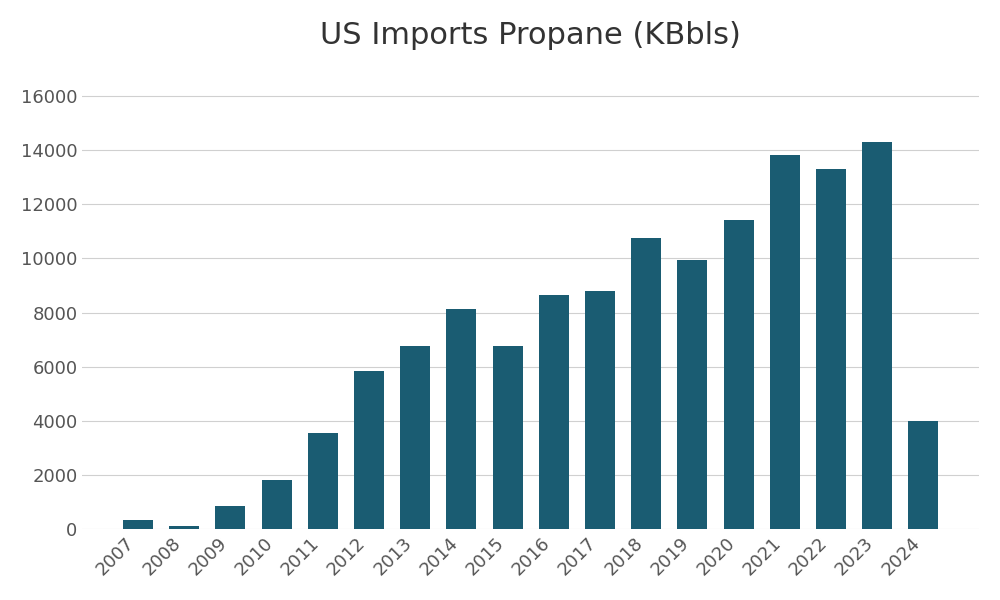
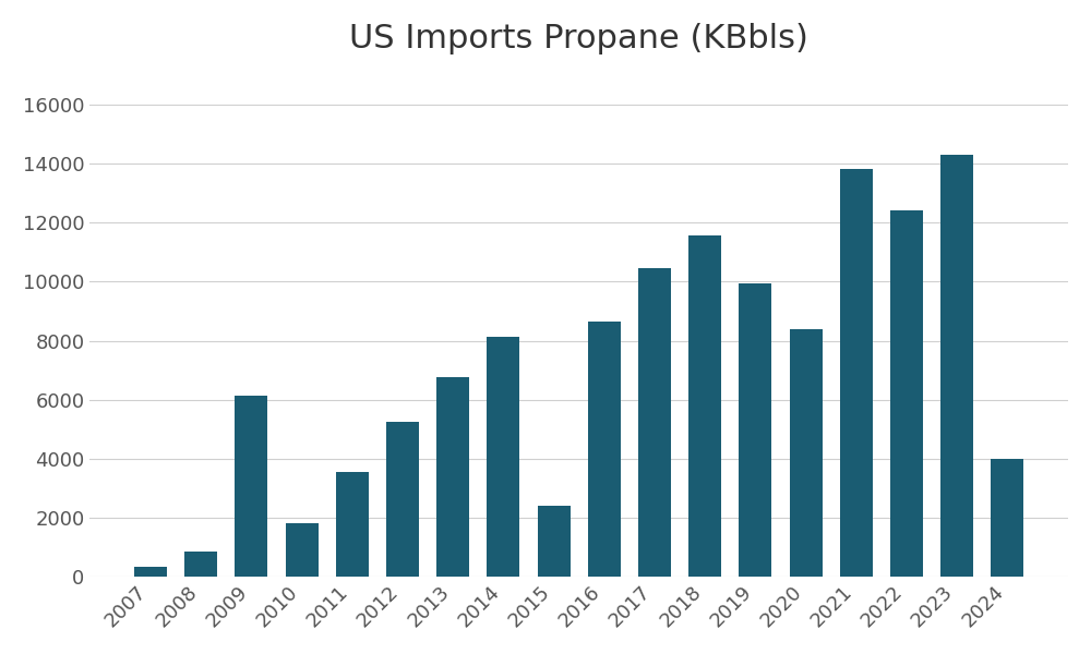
2008: 110 -> 850
2009: 850 -> 6150
2012: 5850 -> 5250
2015: 6750 -> 2400
2017: 8800 -> 10450
2018: 10750 -> 11550
2020: 11400 -> 8400
2022: 13300 -> 12400
